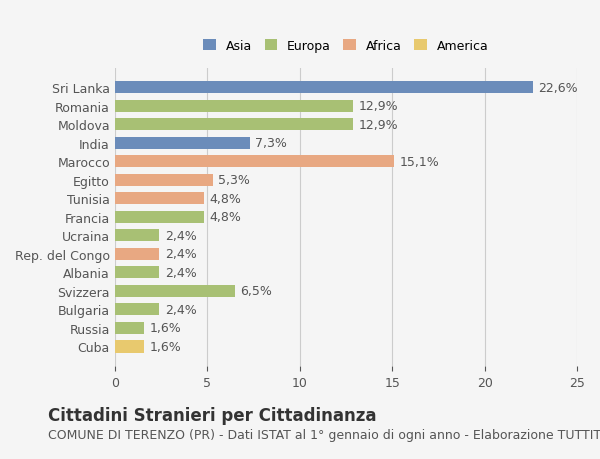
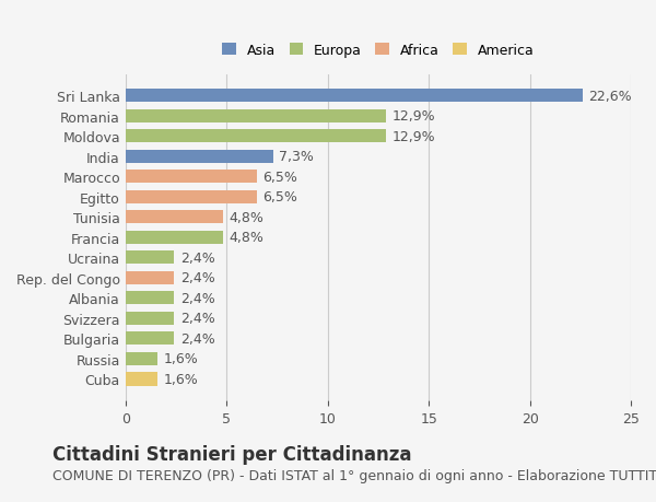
Marocco: 15,1% -> 6,5%
Egitto: 5,3% -> 6,5%
Svizzera: 6,5% -> 2,4%
